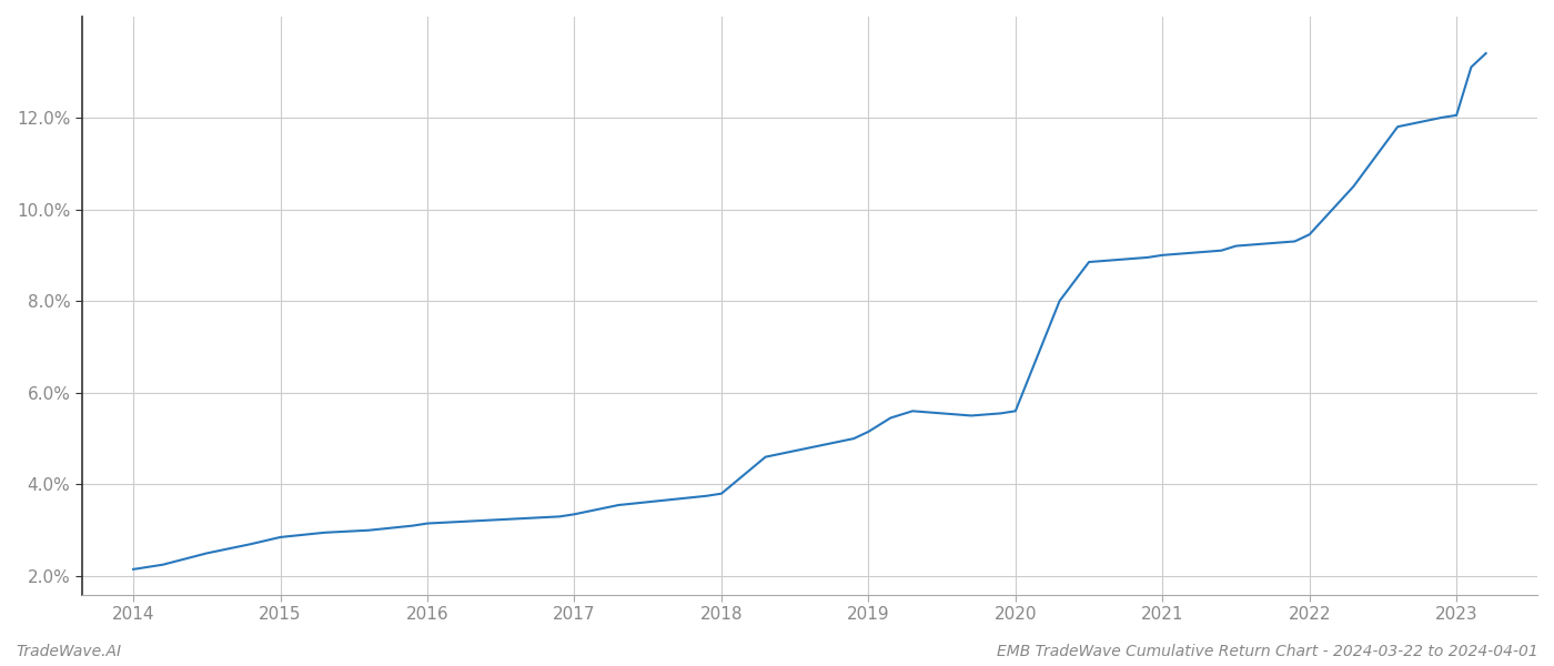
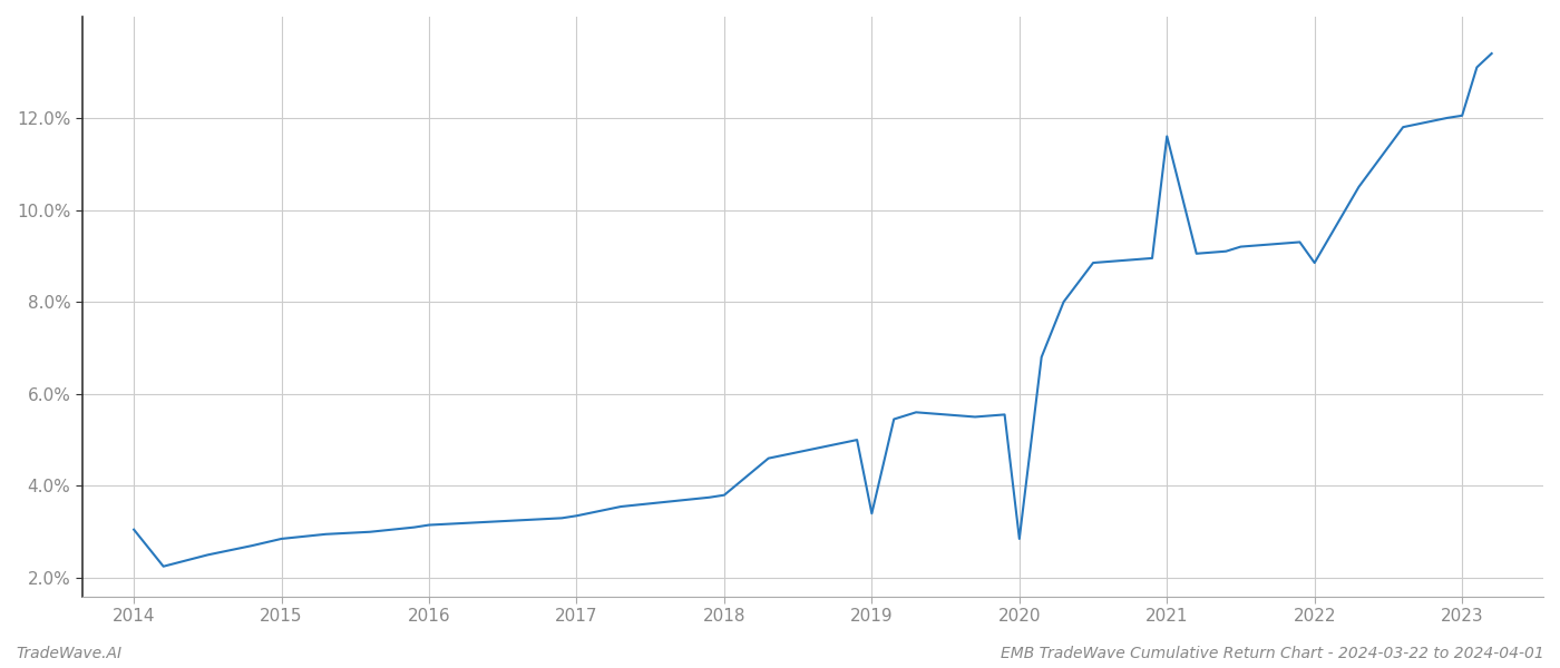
2014: 2.15% -> 3.05%
2019: 5.15% -> 3.40%
2020: 5.60% -> 2.85%
2021: 9.00% -> 11.60%
2022: 9.45% -> 8.85%
